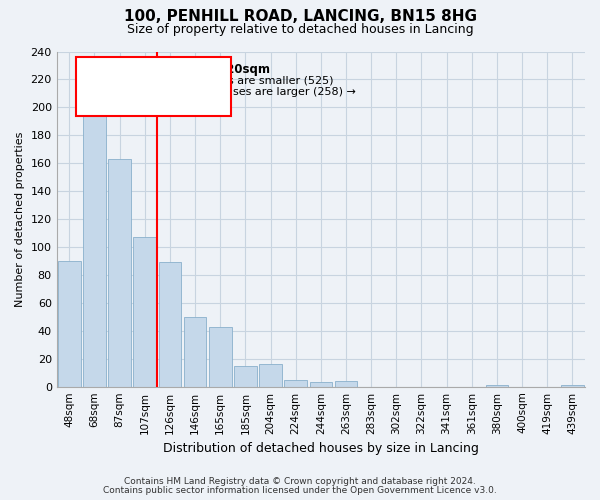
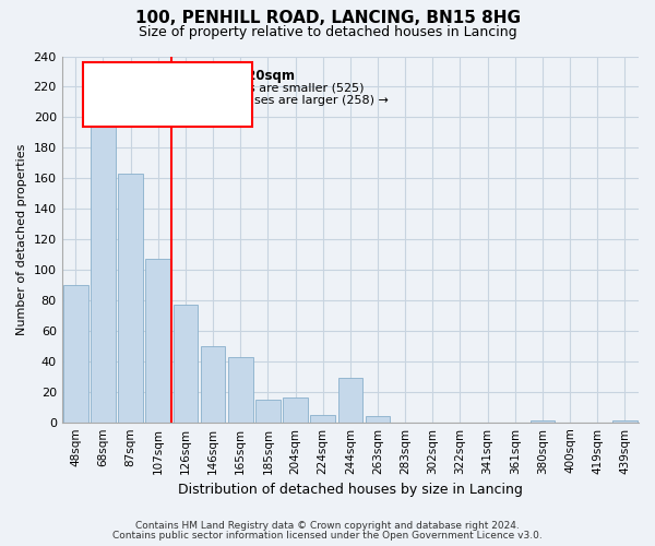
126sqm: 89 -> 77
244sqm: 3 -> 29
